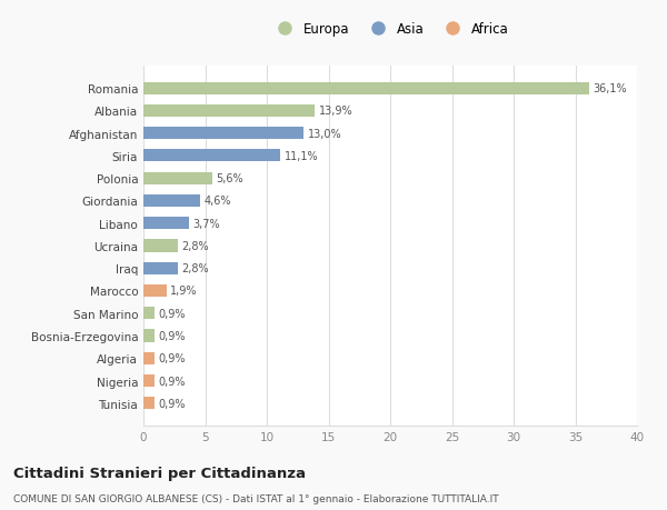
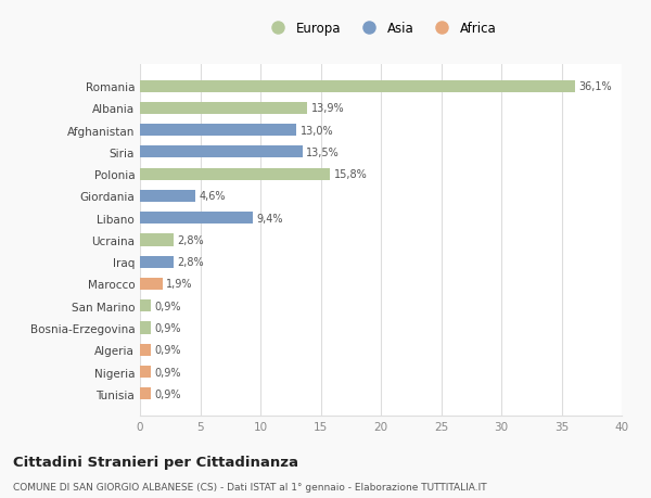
Siria: 11,1% -> 13,5%
Polonia: 5,6% -> 15,8%
Libano: 3,7% -> 9,4%
